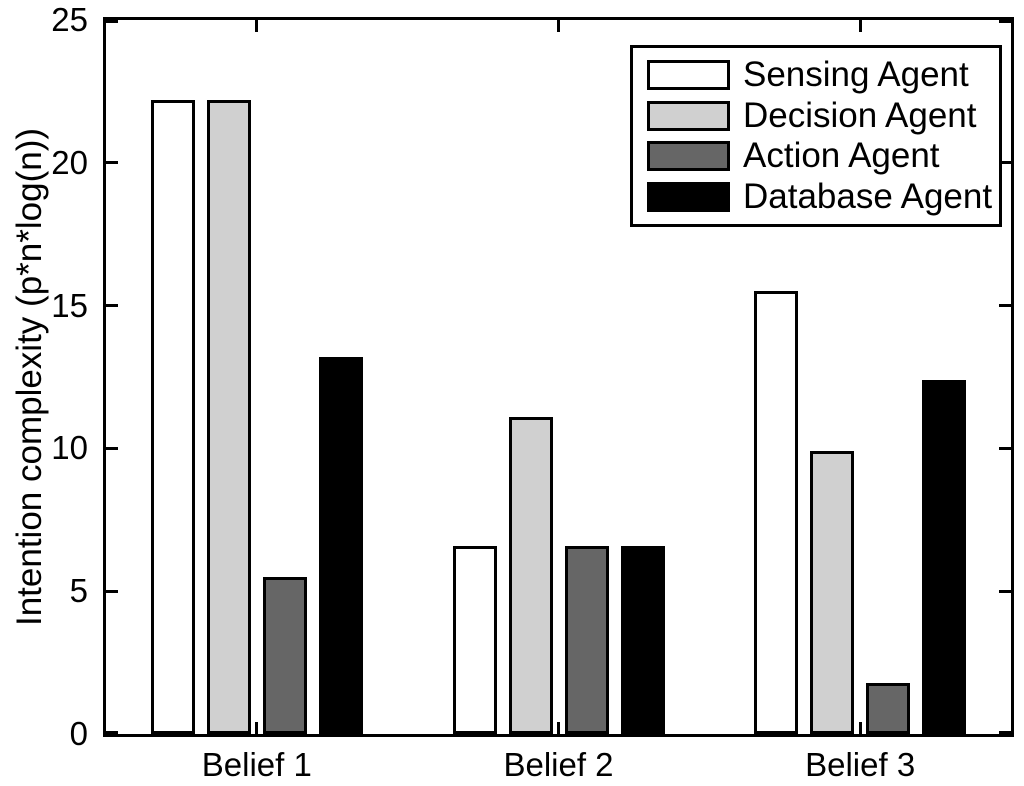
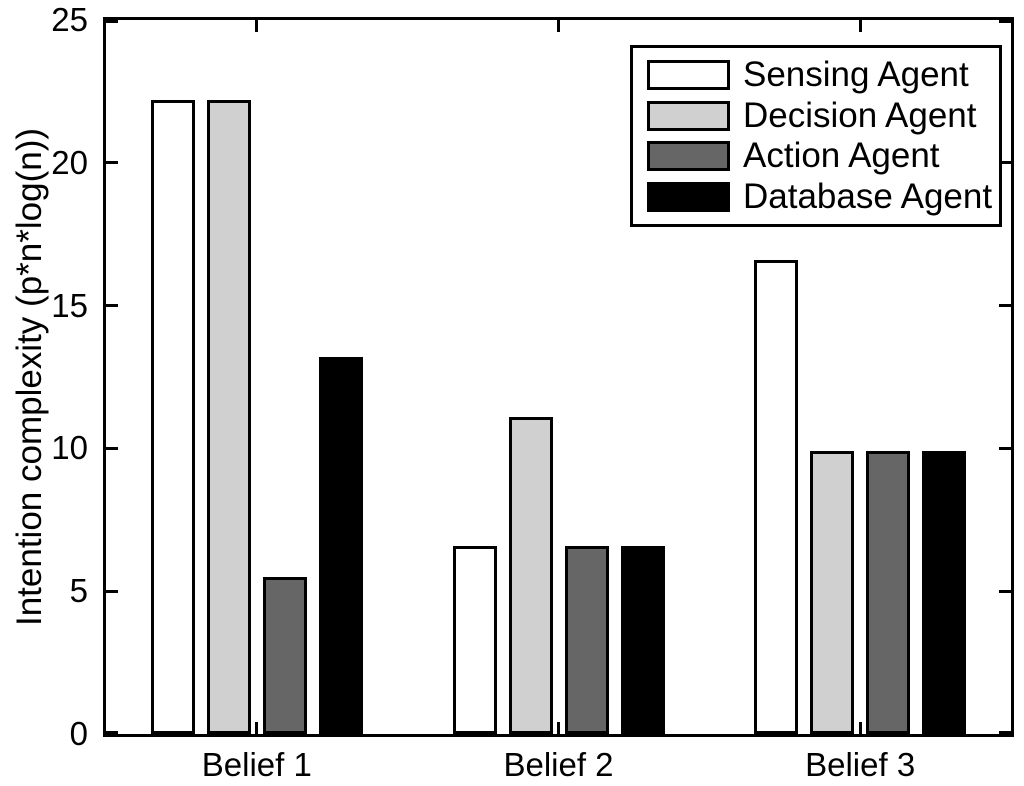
Sensing Agent/Belief 3: 15.5 -> 16.6
Action Agent/Belief 3: 1.8 -> 9.9
Database Agent/Belief 3: 12.4 -> 9.9
